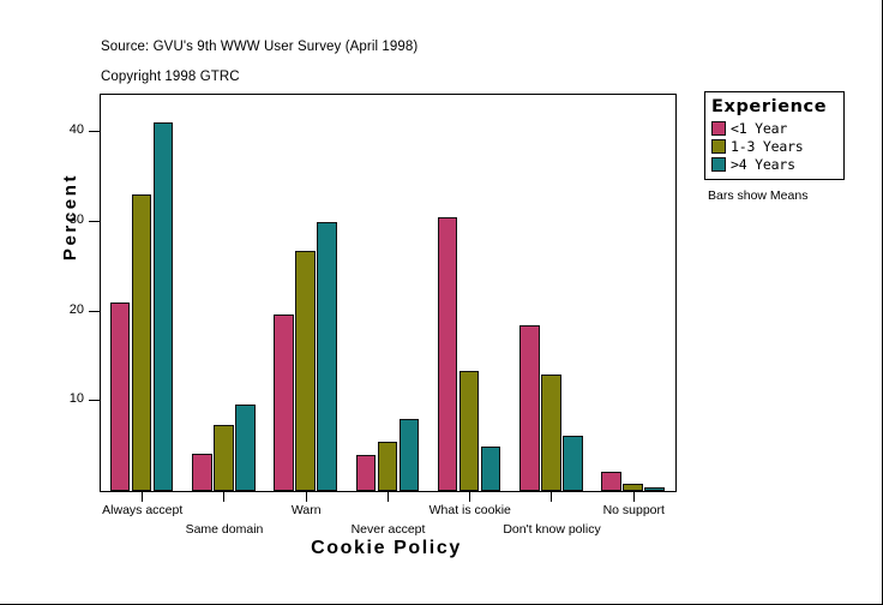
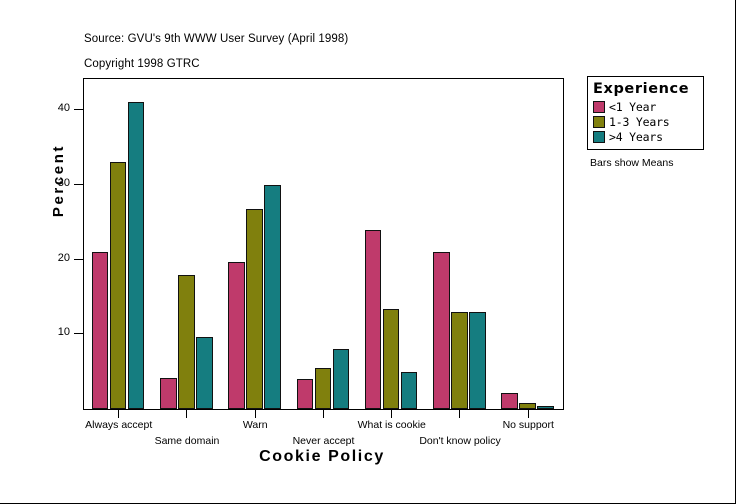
1-3 Years/Same domain: 7 -> 18
<1 Year/What is cookie: 30 -> 24
<1 Year/Don't know policy: 18 -> 21
>4 Years/Don't know policy: 6 -> 13
